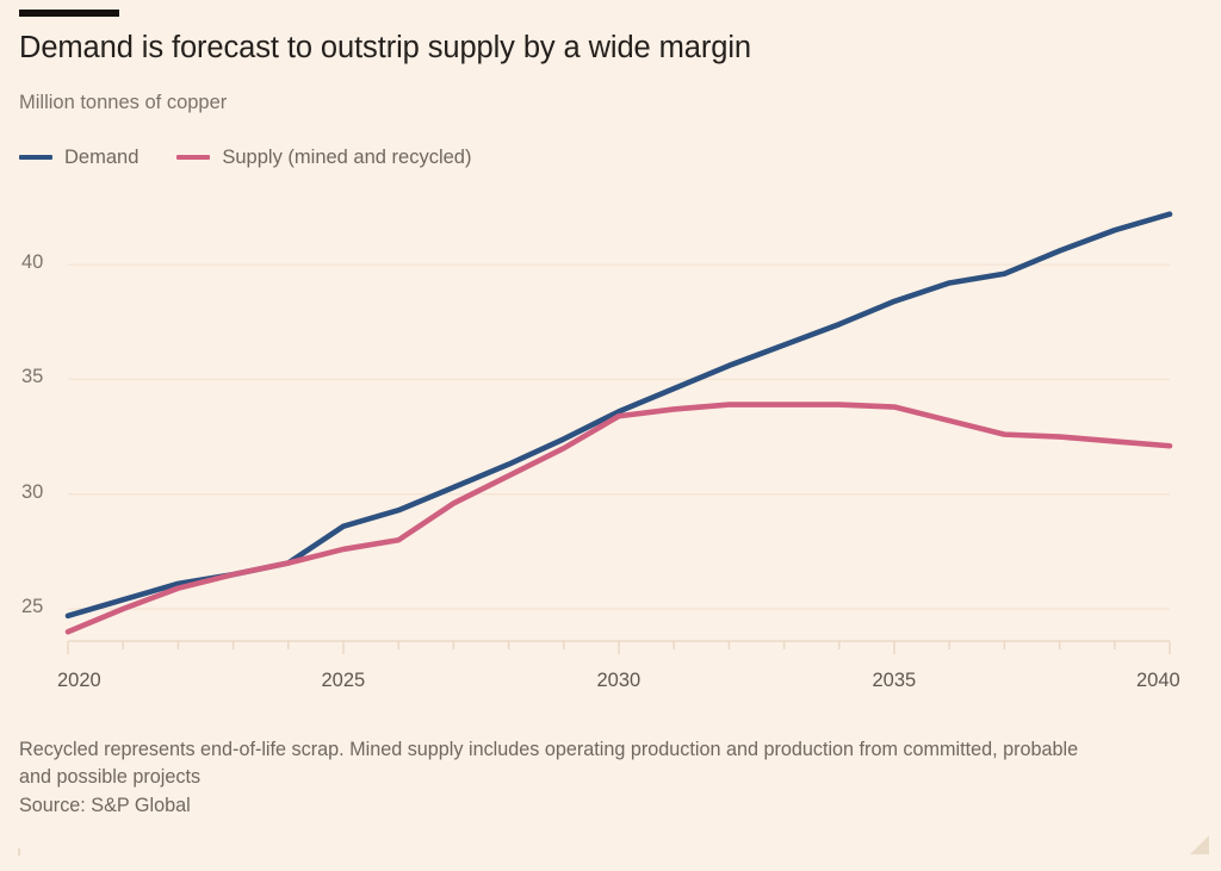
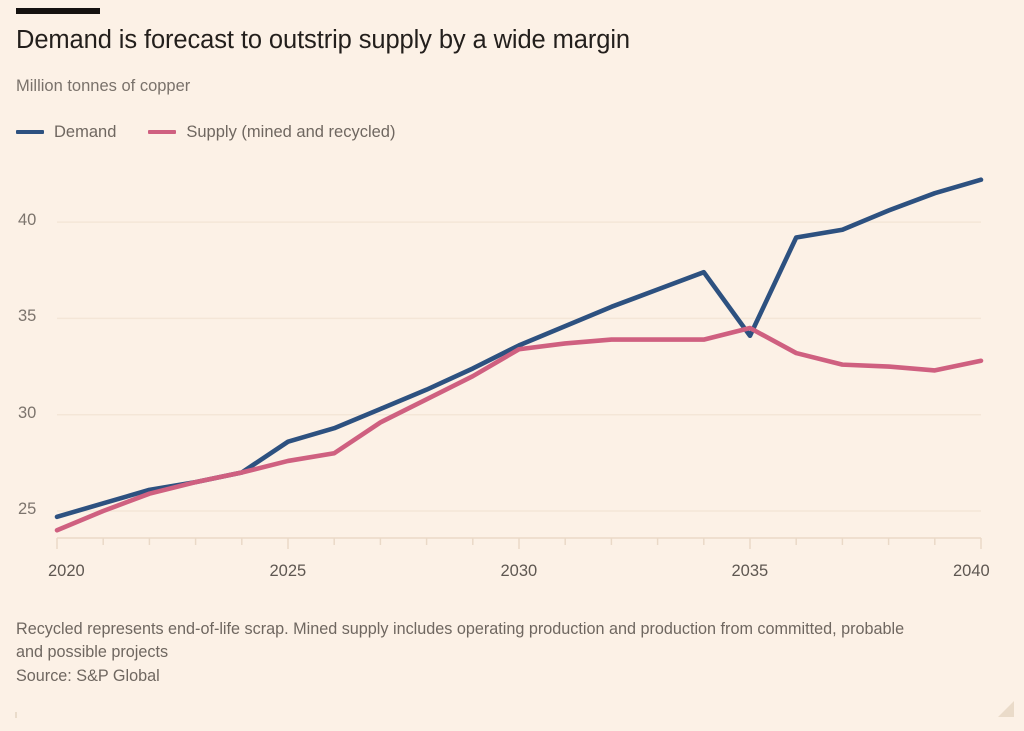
Demand/2035: 38.4 -> 34.1
Supply (mined and recycled)/2035: 33.8 -> 34.5
Supply (mined and recycled)/2040: 32.1 -> 32.8
